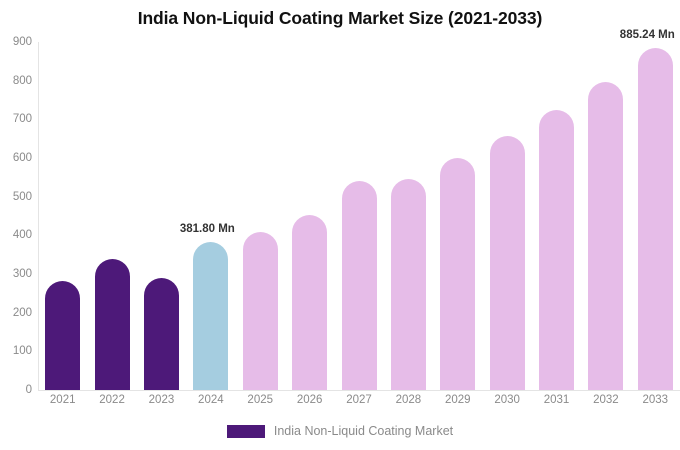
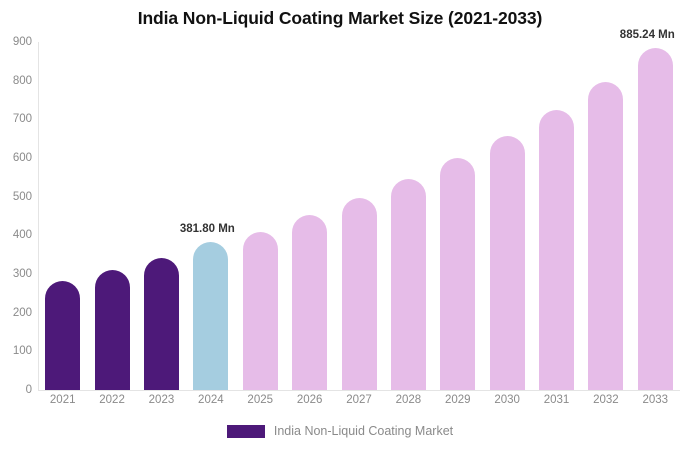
2022: 340 -> 310
2023: 290 -> 340
2027: 540 -> 500
